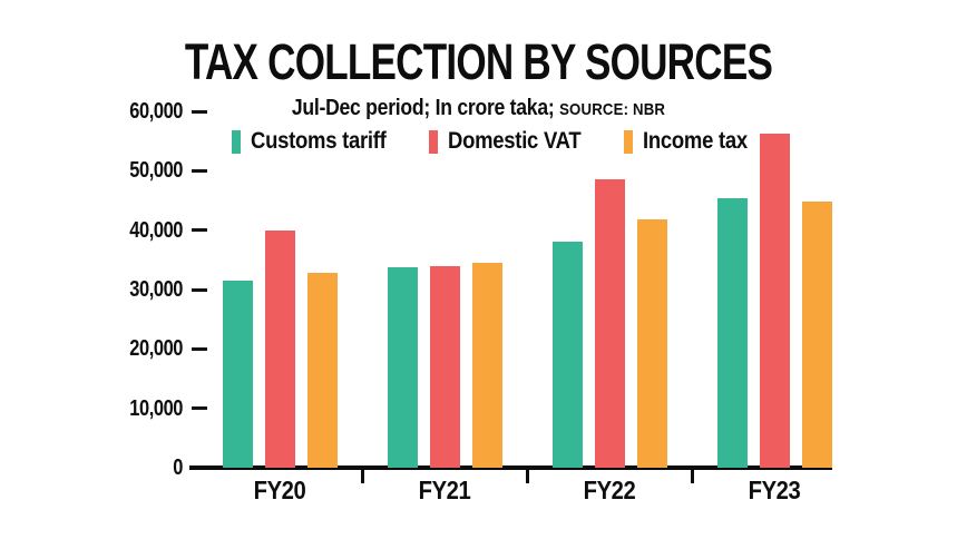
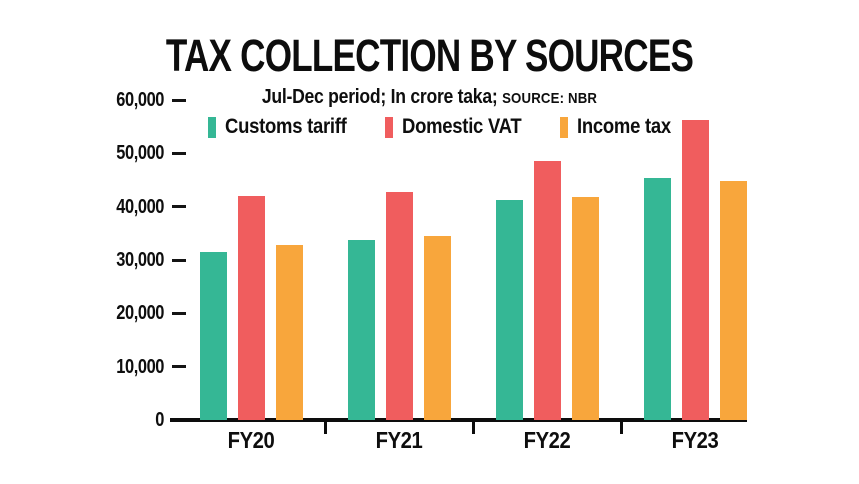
Domestic VAT/FY20: 40000 -> 42000
Domestic VAT/FY21: 34000 -> 43000
Customs tariff/FY22: 38000 -> 41000
